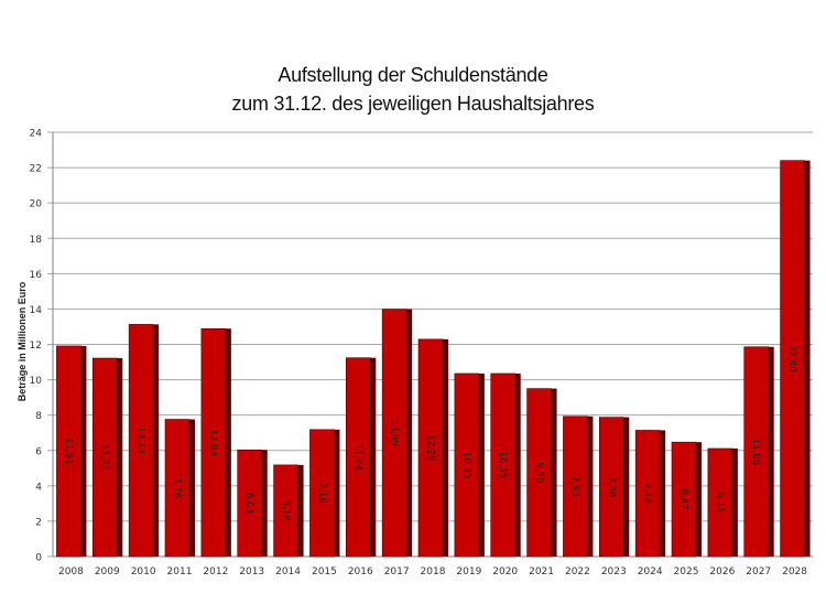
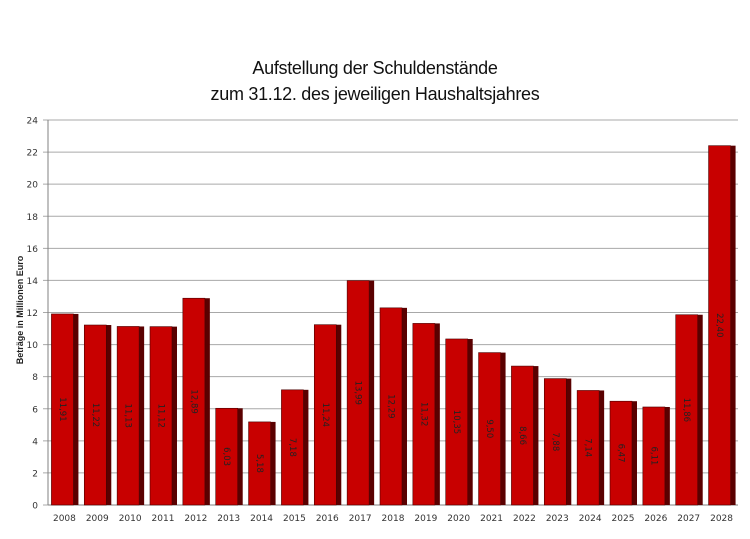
2010: 13,13 -> 11,13
2011: 7,76 -> 11,12
2019: 10,35 -> 11,32
2022: 7,93 -> 8,66
